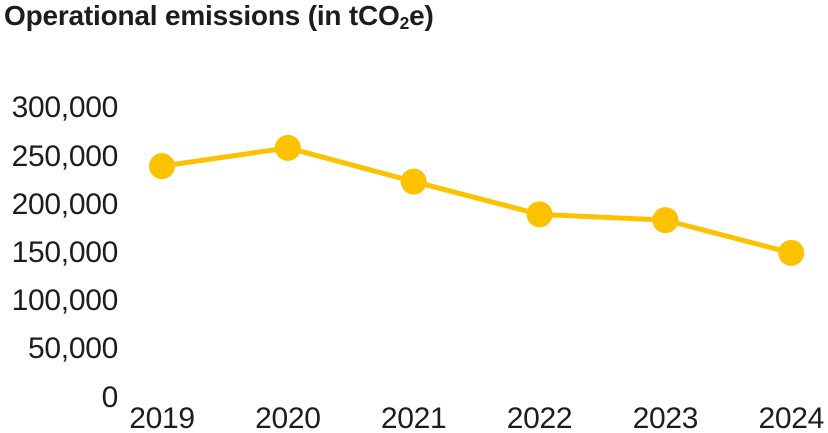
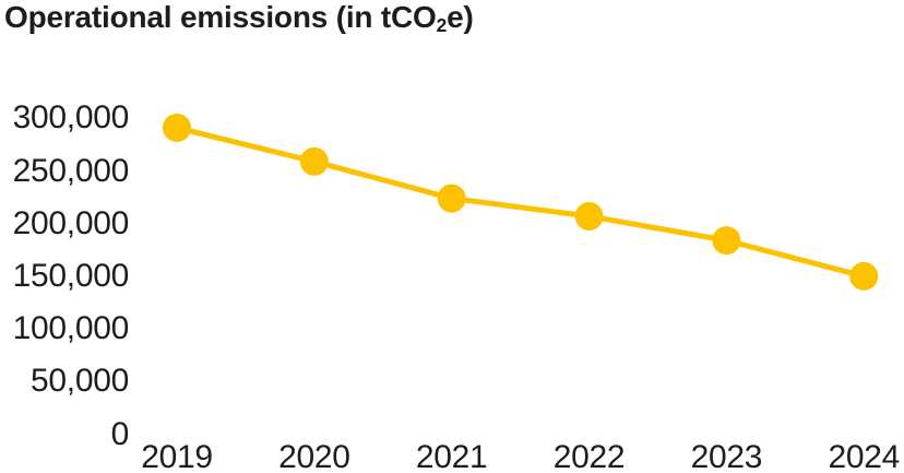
2019: 240000 -> 290000
2022: 190000 -> 210000
